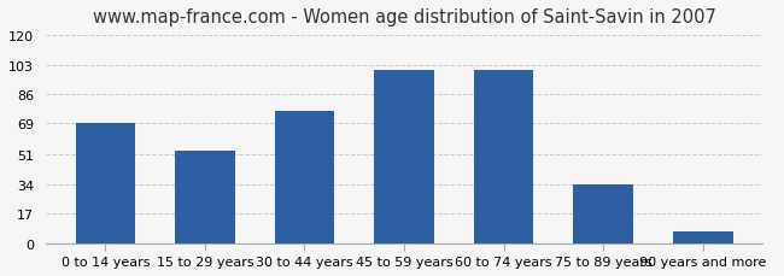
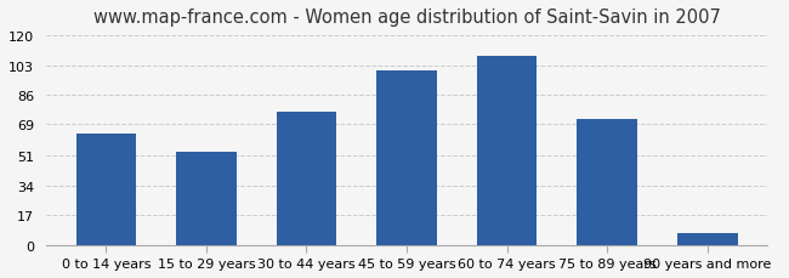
0 to 14 years: 69 -> 64
60 to 74 years: 100 -> 108
75 to 89 years: 34 -> 72
